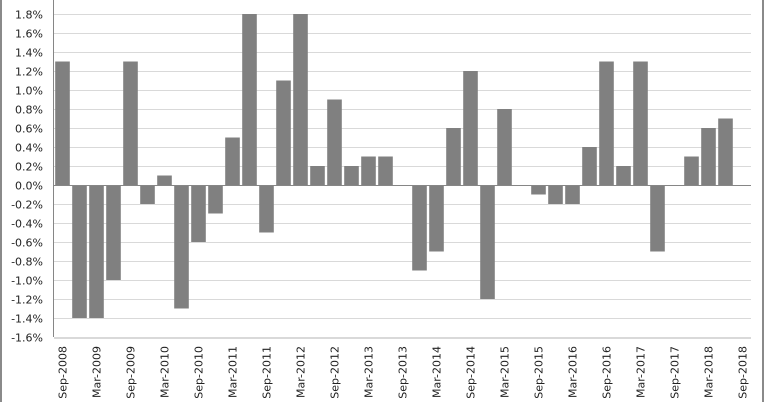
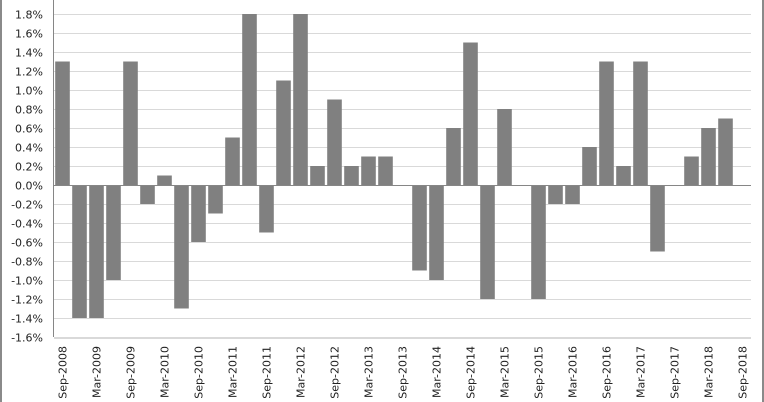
Mar-2014: -0.7% -> -1.0%
Sep-2014: 1.2% -> 1.5%
Sep-2015: -0.1% -> -1.2%
